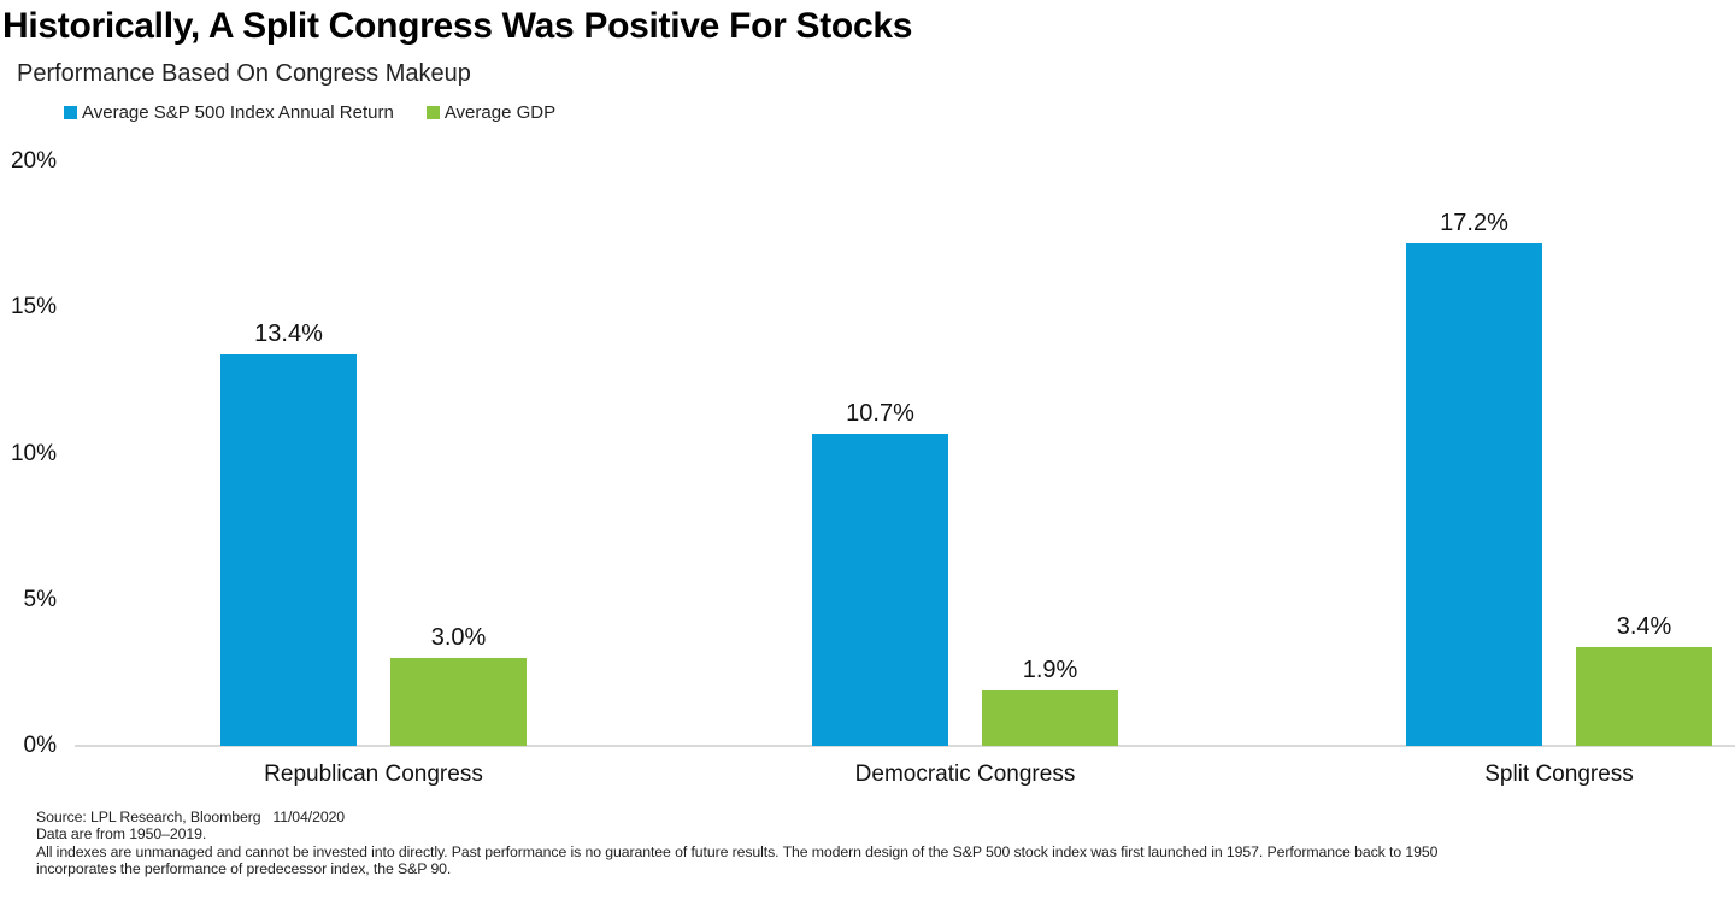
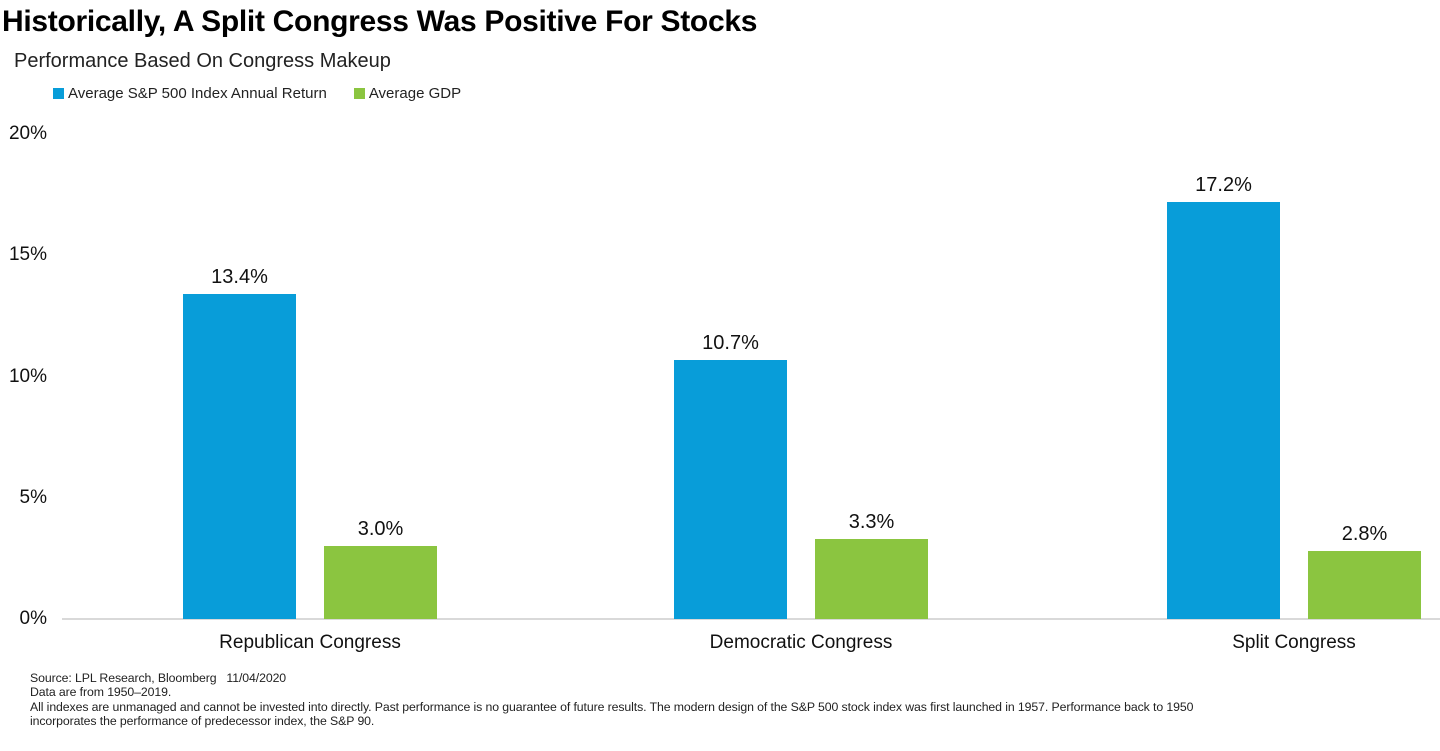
Average GDP/Democratic Congress: 1.9% -> 3.3%
Average GDP/Split Congress: 3.4% -> 2.8%
